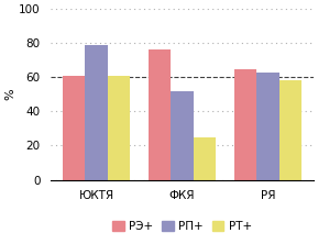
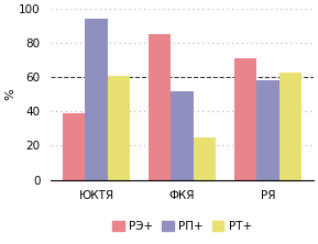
РЭ+/ЮКТЯ: 61 -> 39
РП+/ЮКТЯ: 79 -> 94
РЭ+/ФКЯ: 76 -> 85
РЭ+/РЯ: 65 -> 71
РП+/РЯ: 63 -> 58
РТ+/РЯ: 58 -> 63
